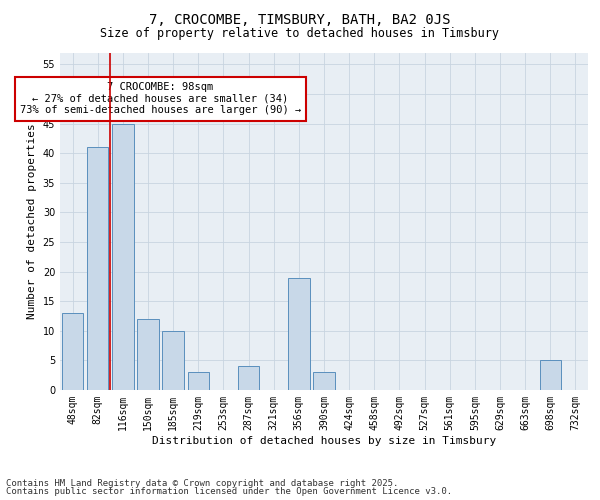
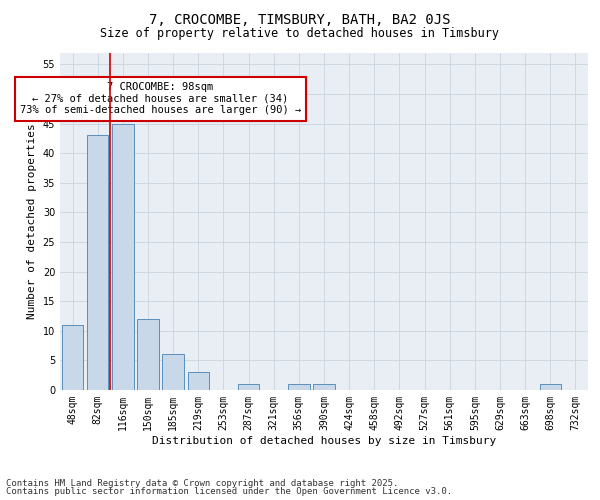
48sqm: 13 -> 11
82sqm: 41 -> 43
185sqm: 10 -> 6
287sqm: 4 -> 1
356sqm: 19 -> 1
390sqm: 3 -> 1
698sqm: 5 -> 1
